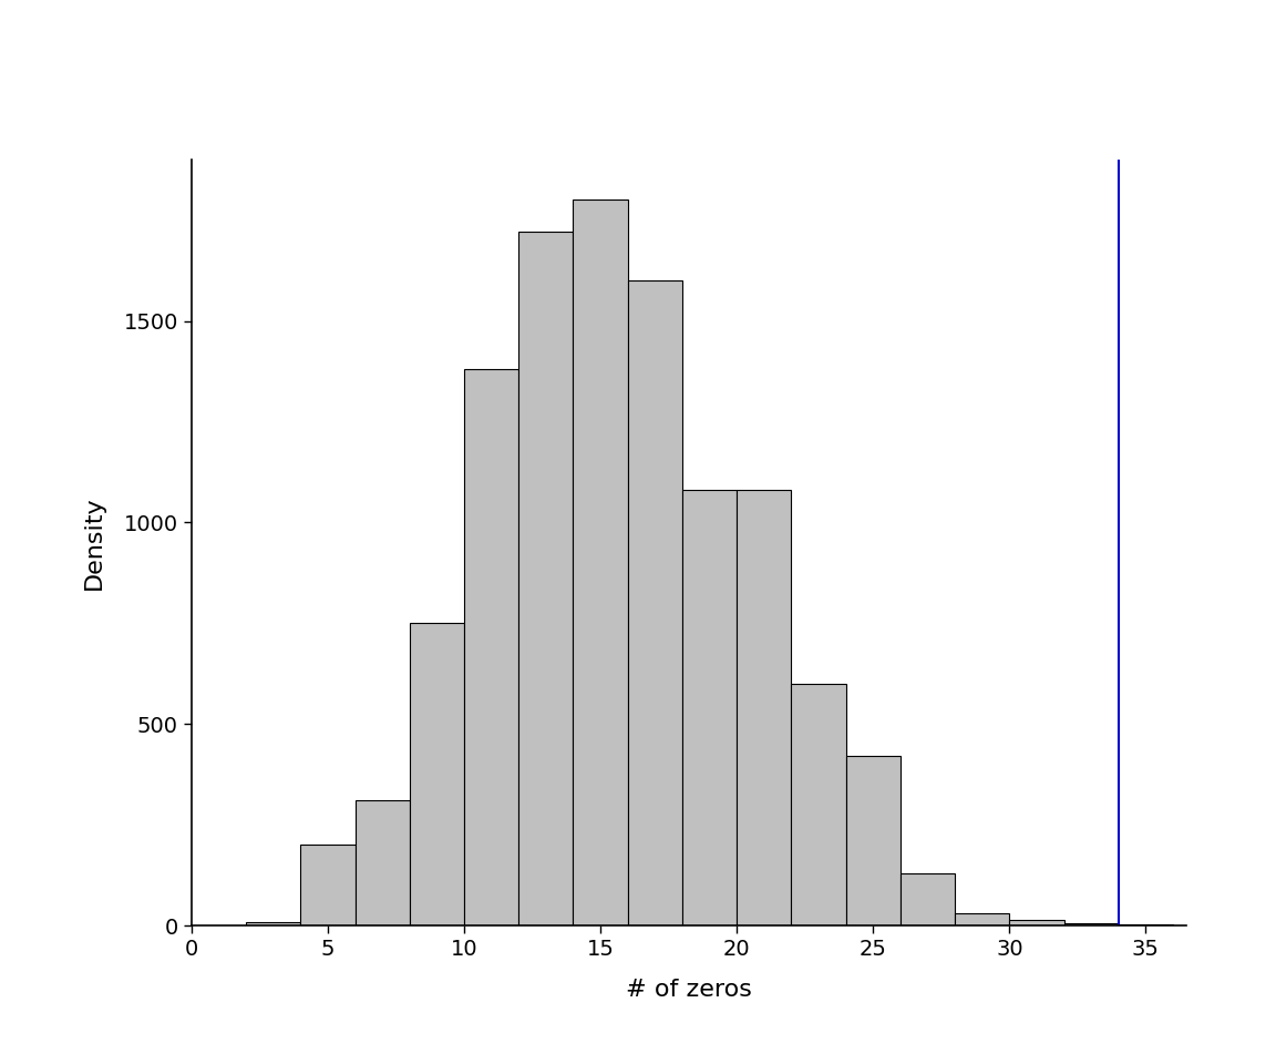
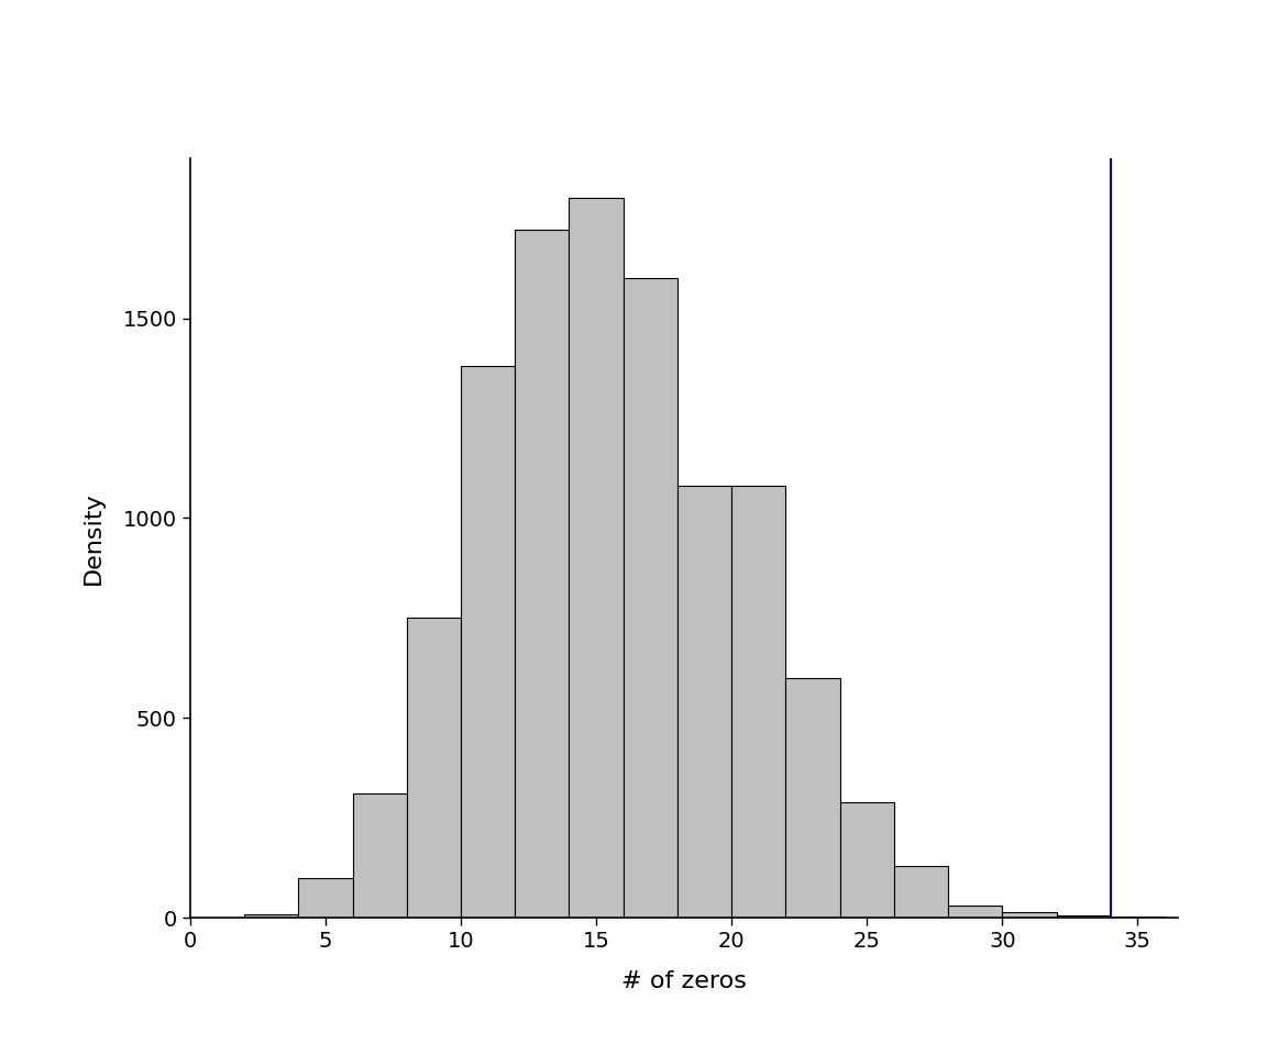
5: 200 -> 100
25: 420 -> 290
